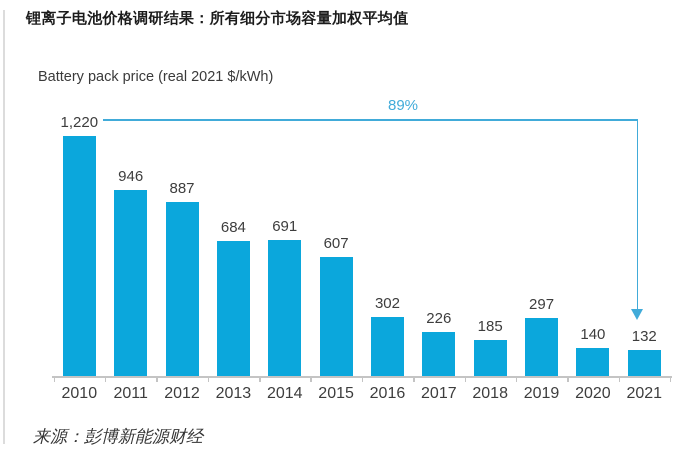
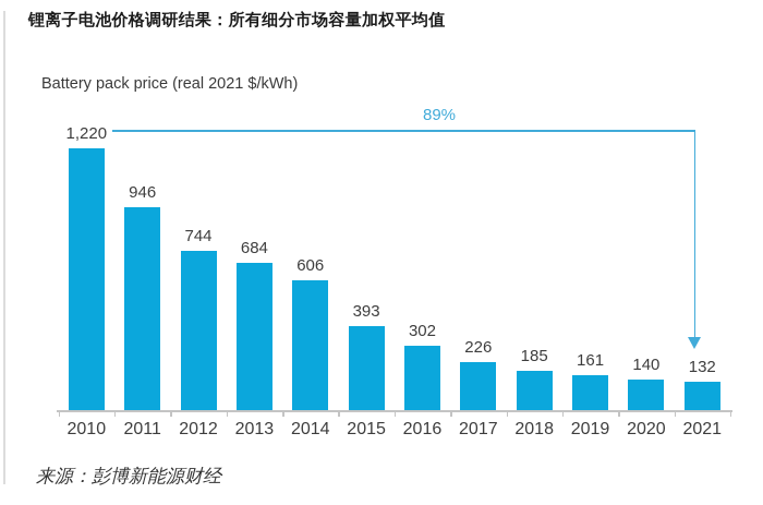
2012: 887 -> 744
2014: 691 -> 606
2015: 607 -> 393
2019: 297 -> 161
